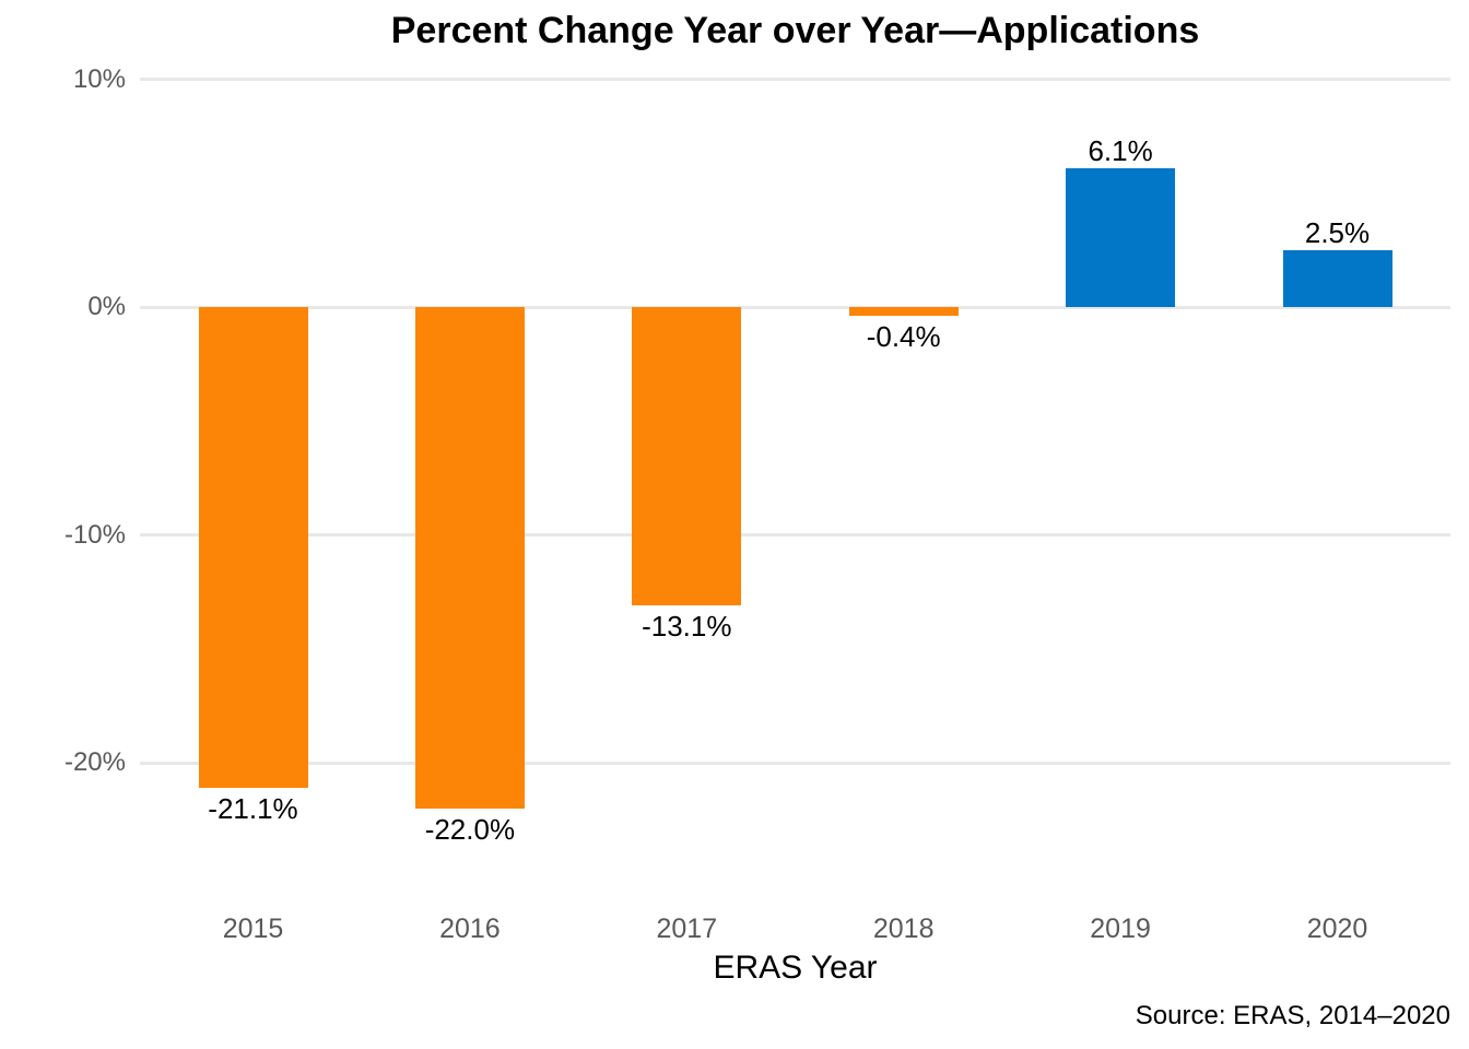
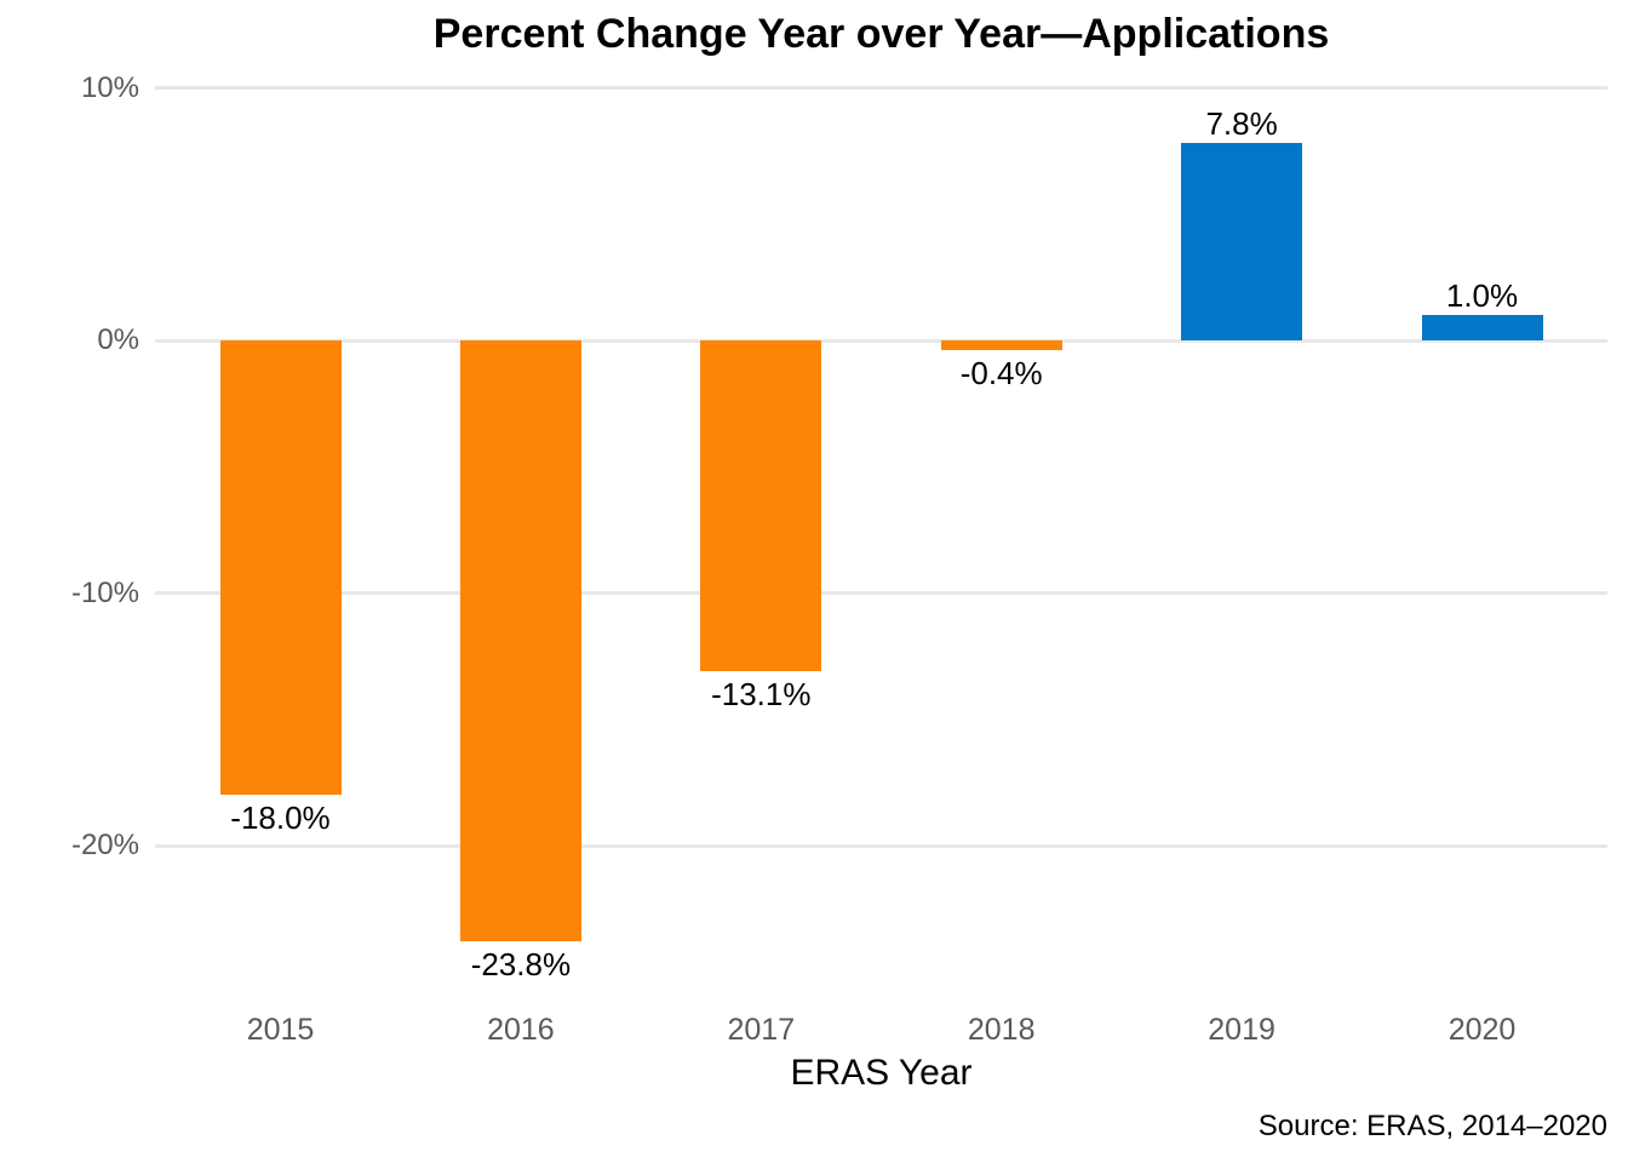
2015: -21.1% -> -18.0%
2016: -22.0% -> -23.8%
2019: 6.1% -> 7.8%
2020: 2.5% -> 1.0%
